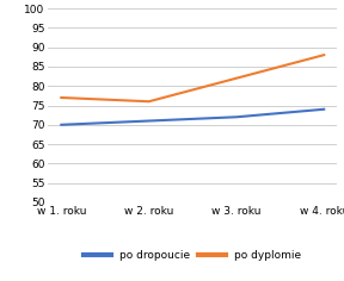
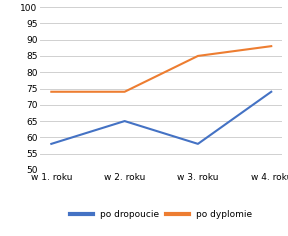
po dropoucie/w 1. roku: 70 -> 58
po dyplomie/w 1. roku: 77 -> 74
po dropoucie/w 2. roku: 71 -> 65
po dyplomie/w 2. roku: 76 -> 74
po dropoucie/w 3. roku: 72 -> 58
po dyplomie/w 3. roku: 82 -> 85
